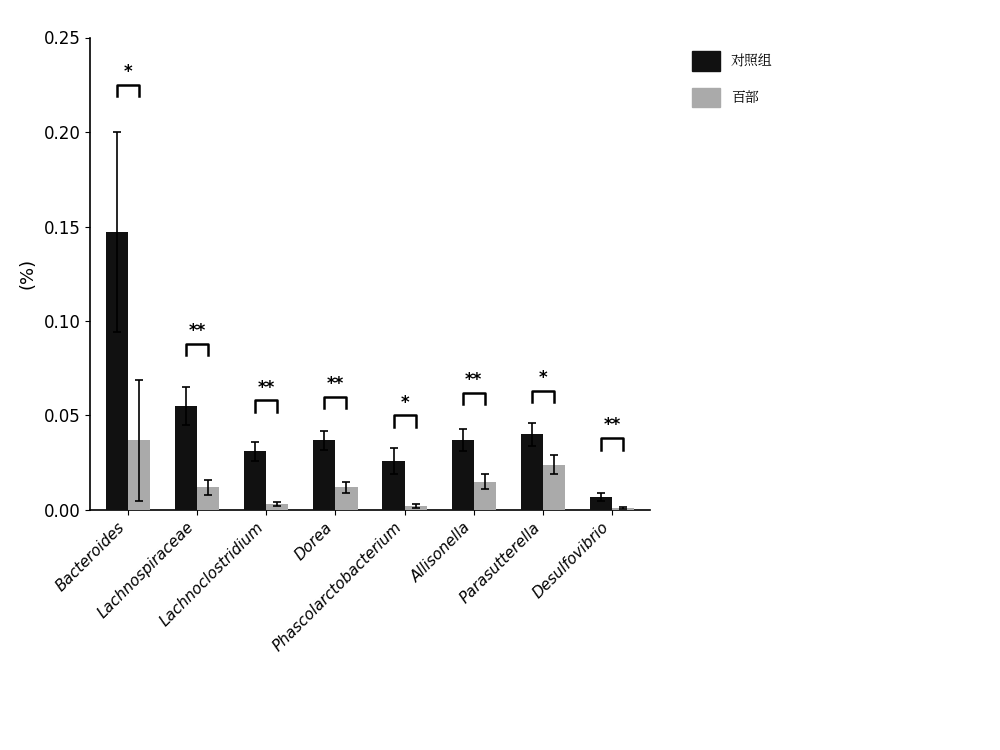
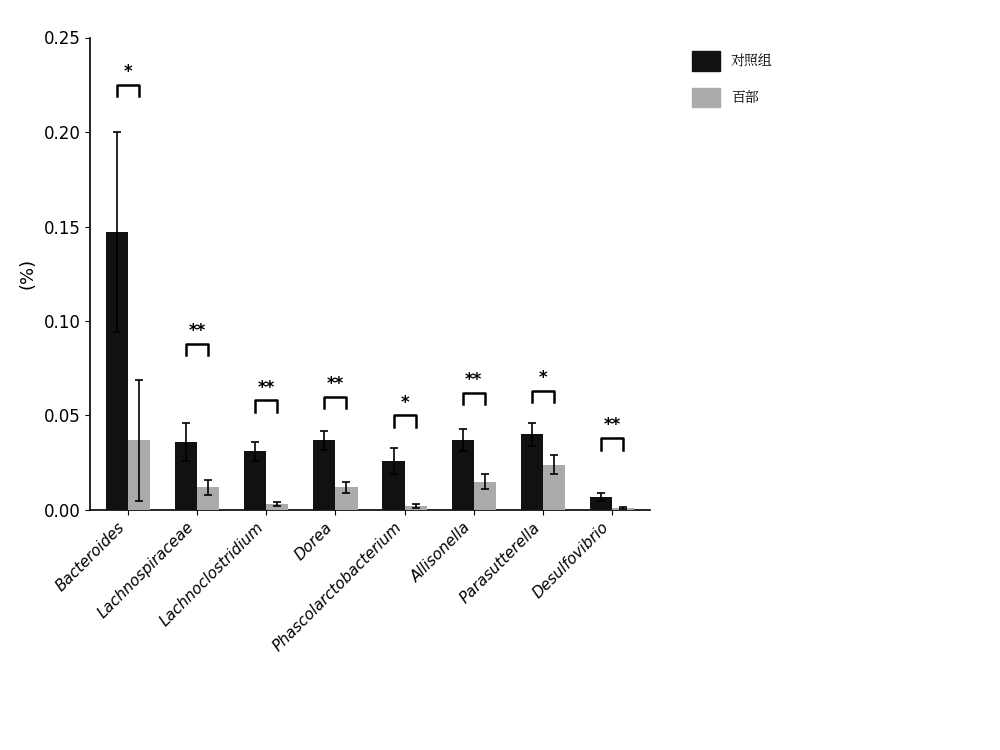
对照组/Lachnospiraceae: 0.055 -> 0.036
